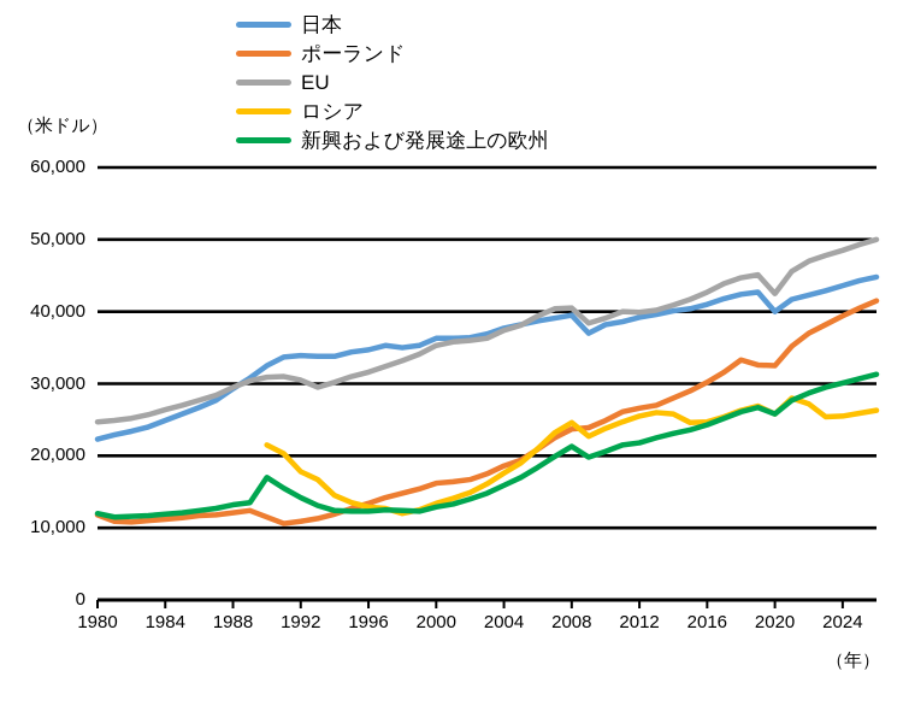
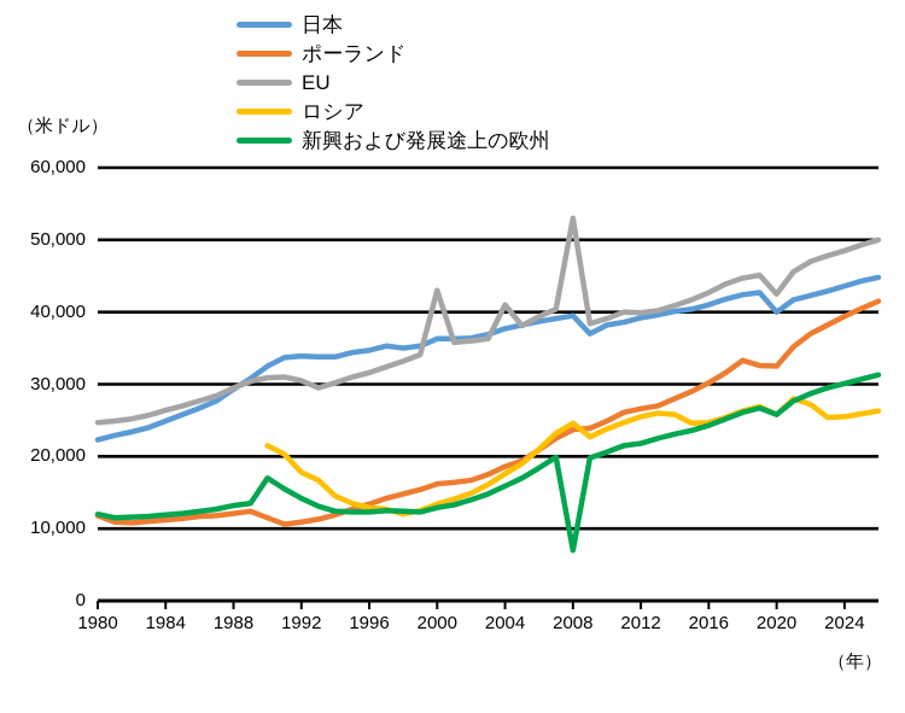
EU/2000: 35000 -> 43000
EU/2004: 37000 -> 41000
EU/2008: 40000 -> 53000
新興および発展途上の欧州/2008: 21000 -> 7000
